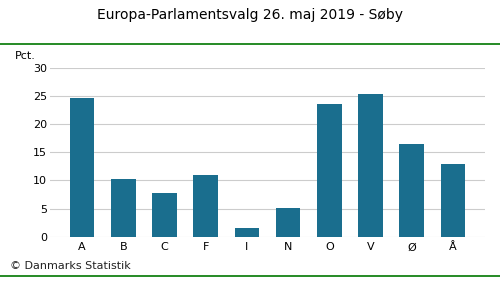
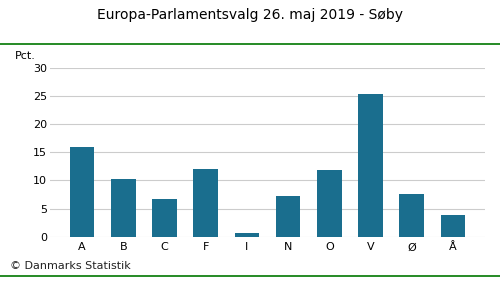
A: 24.6 -> 16.0
C: 7.8 -> 6.7
F: 11.0 -> 12.0
I: 1.6 -> 0.6
N: 5.2 -> 7.3
O: 23.6 -> 11.8
Ø: 16.4 -> 7.6
Å: 13.0 -> 3.8
